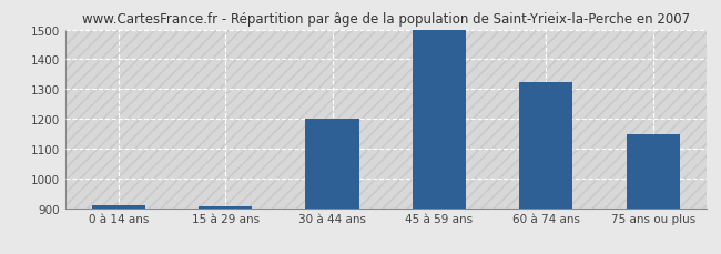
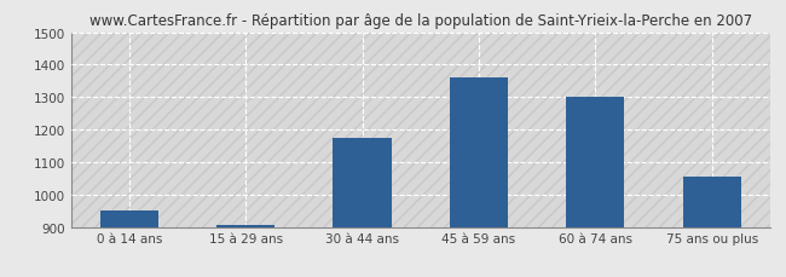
0 à 14 ans: 910 -> 950
30 à 44 ans: 1200 -> 1175
45 à 59 ans: 1500 -> 1360
60 à 74 ans: 1325 -> 1300
75 ans ou plus: 1150 -> 1055
